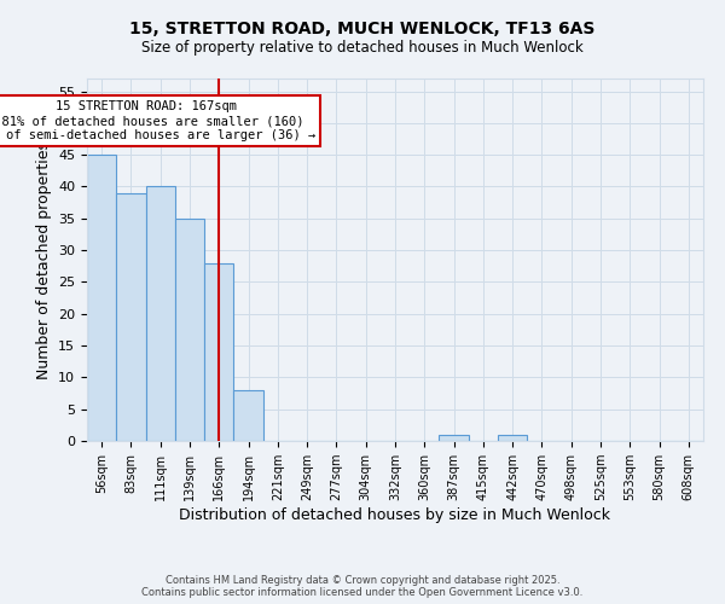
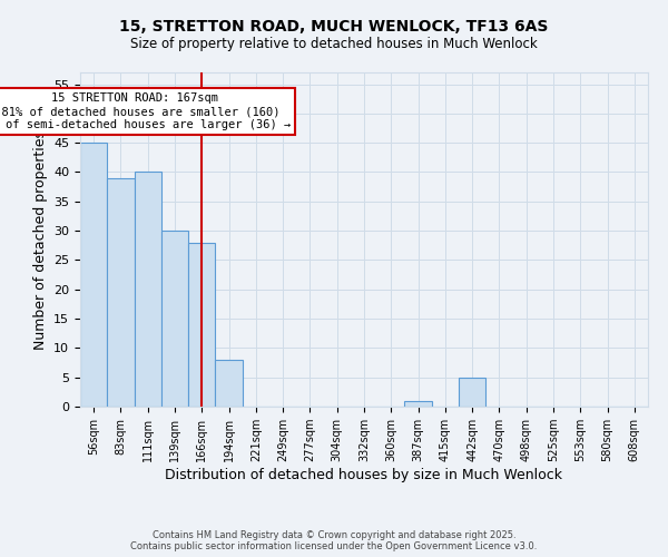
139sqm: 35 -> 30
442sqm: 1 -> 5
